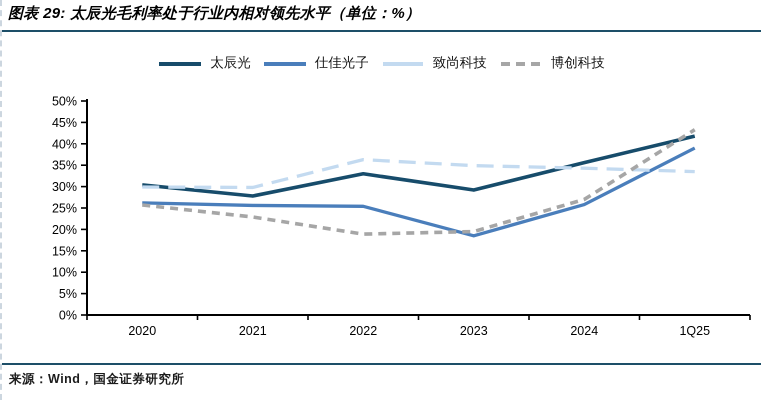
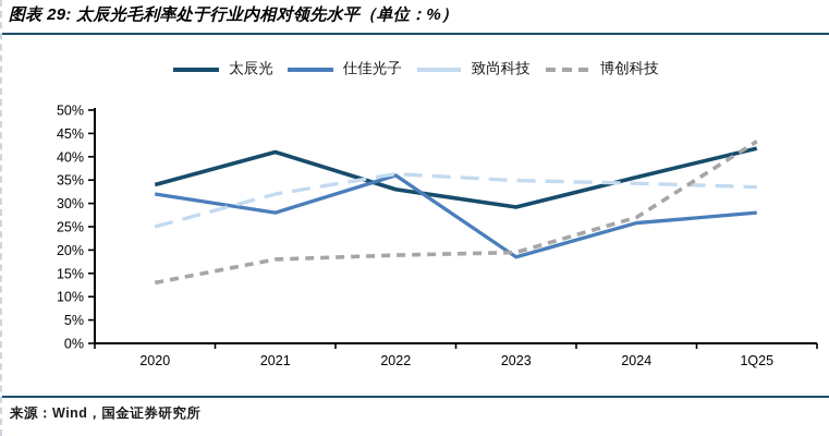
太辰光/2020: 30% -> 34%
仕佳光子/2020: 26% -> 32%
致尚科技/2020: 30% -> 25%
博创科技/2020: 26% -> 13%
太辰光/2021: 28% -> 41%
仕佳光子/2021: 26% -> 28%
致尚科技/2021: 30% -> 32%
博创科技/2021: 23% -> 18%
仕佳光子/2022: 25% -> 36%
仕佳光子/1Q25: 39% -> 28%
